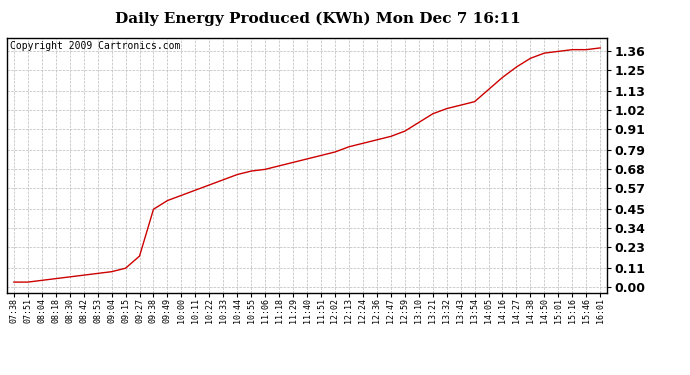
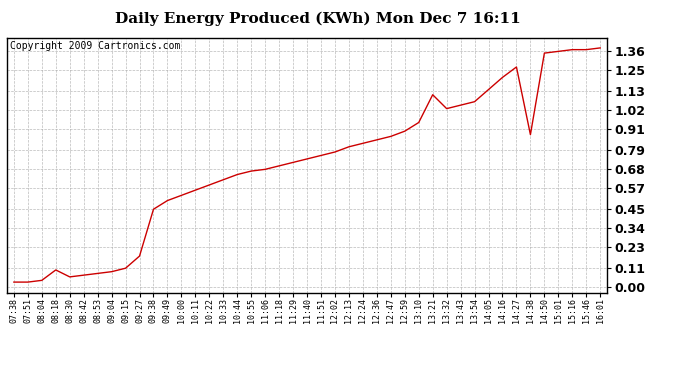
08:18: 0.05 -> 0.10
13:21: 1.00 -> 1.11
14:38: 1.32 -> 0.88
